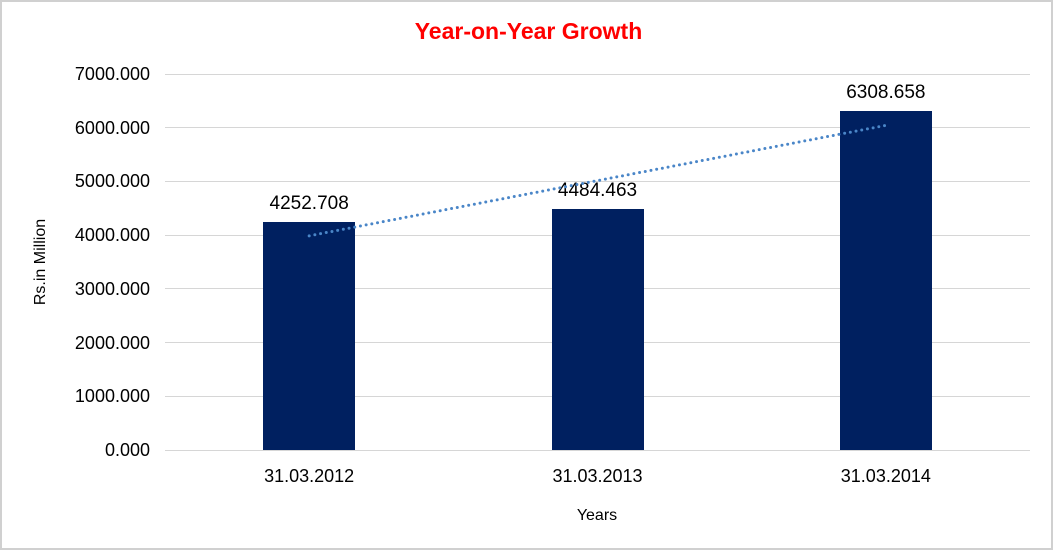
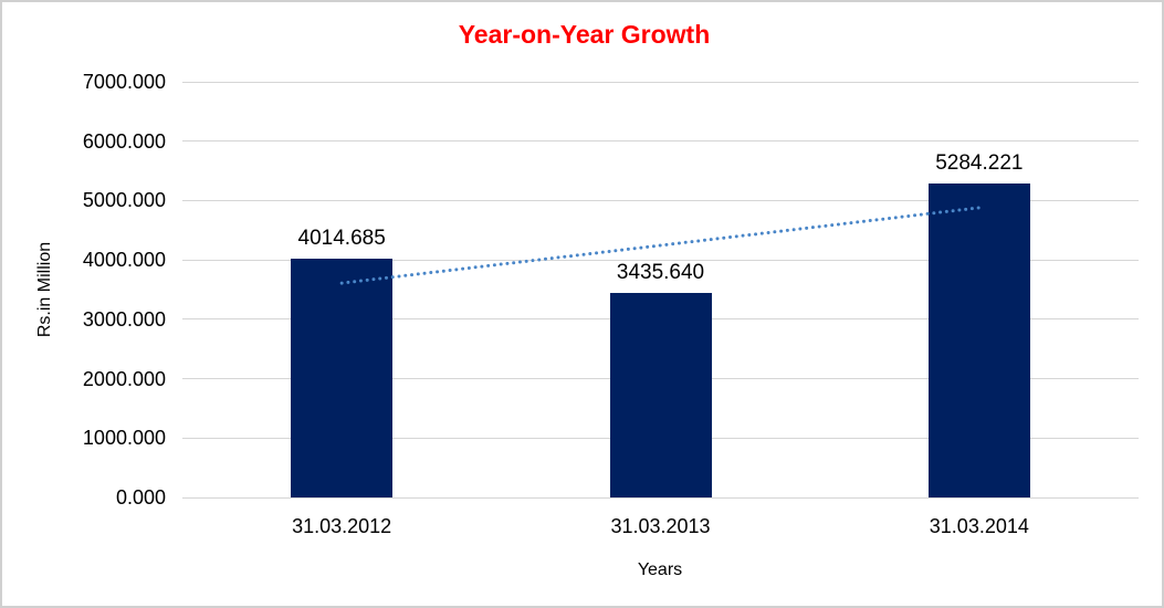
31.03.2012: 4252.708 -> 4014.685
31.03.2013: 4484.463 -> 3435.640
31.03.2014: 6308.658 -> 5284.221
